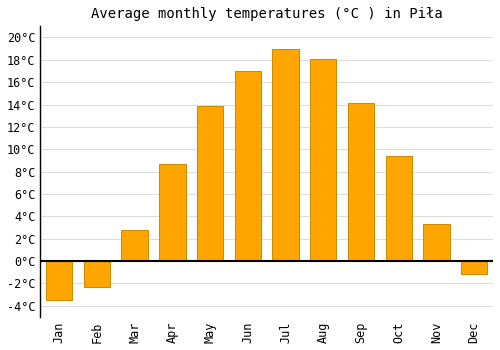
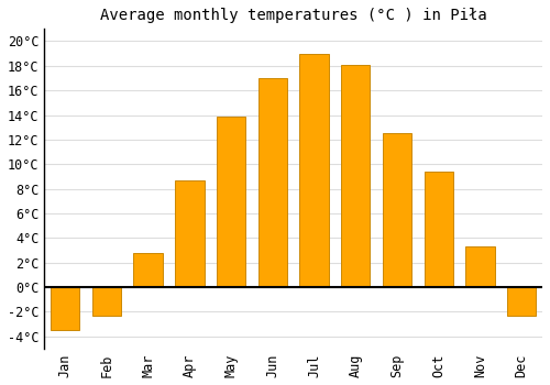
Sep: 14.1°C -> 12.5°C
Dec: -1.2°C -> -2.3°C
